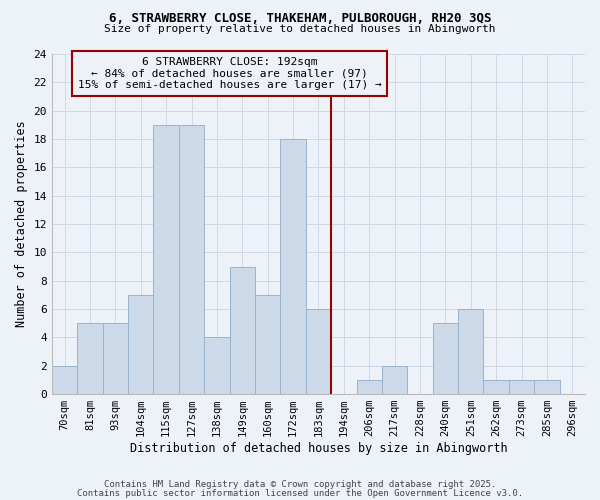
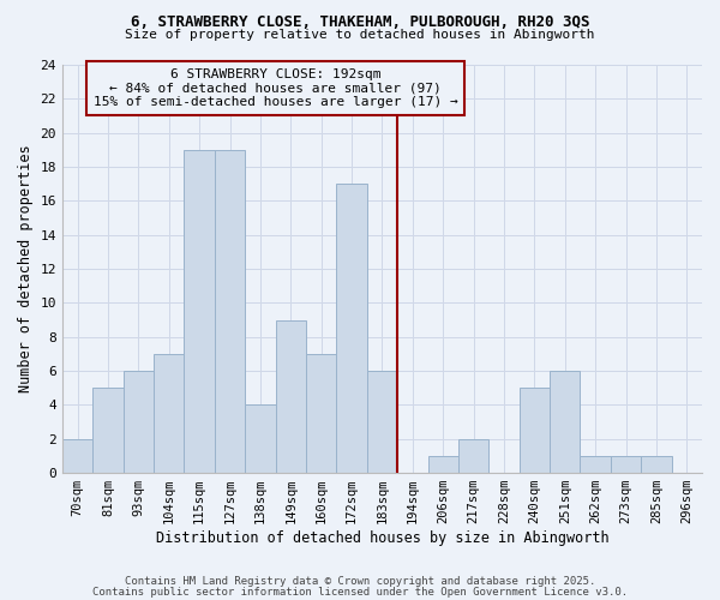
93sqm: 5 -> 6
172sqm: 18 -> 17
